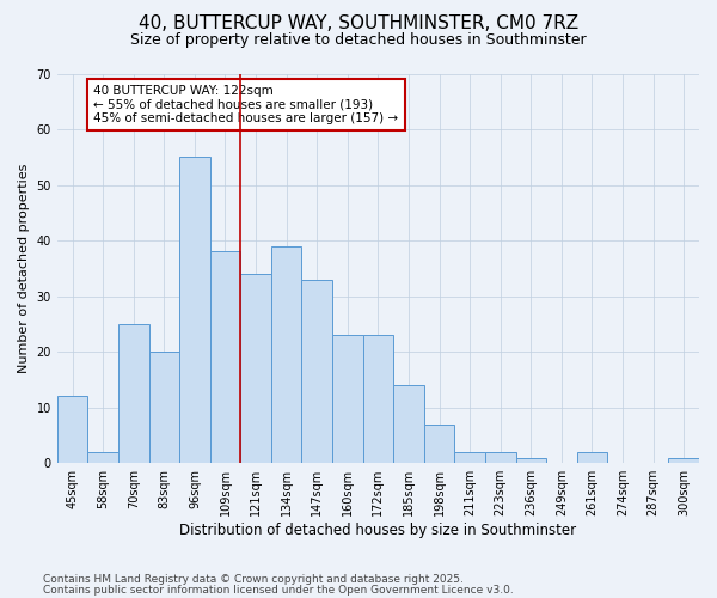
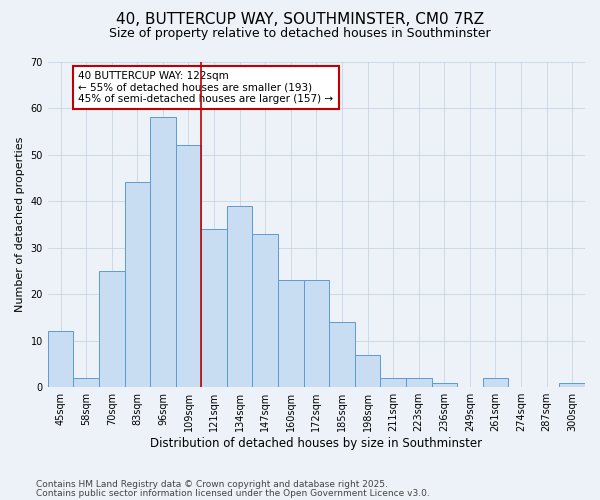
83sqm: 20 -> 44
96sqm: 55 -> 58
109sqm: 38 -> 52
